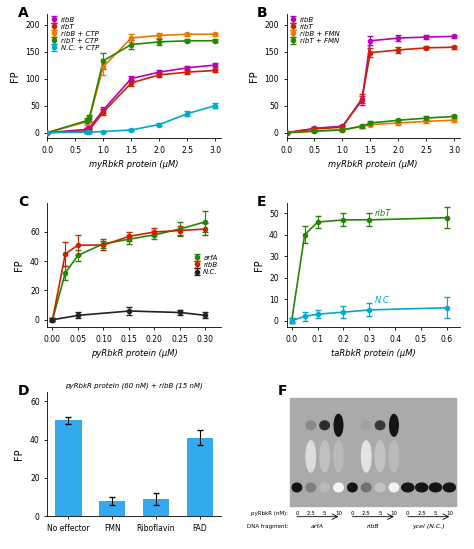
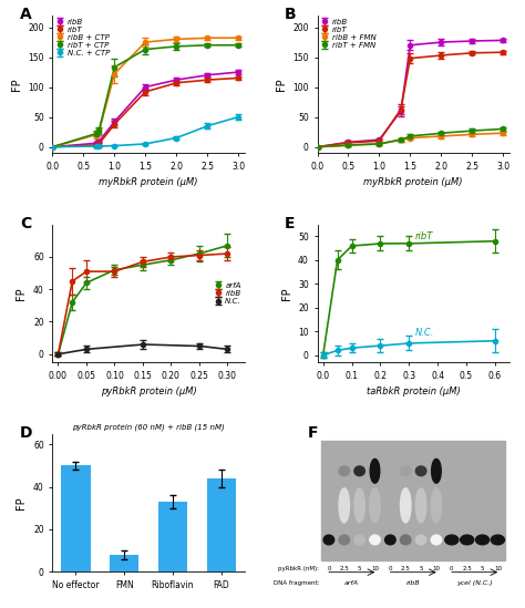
Riboflavin: 9 -> 33
FAD: 41 -> 44
